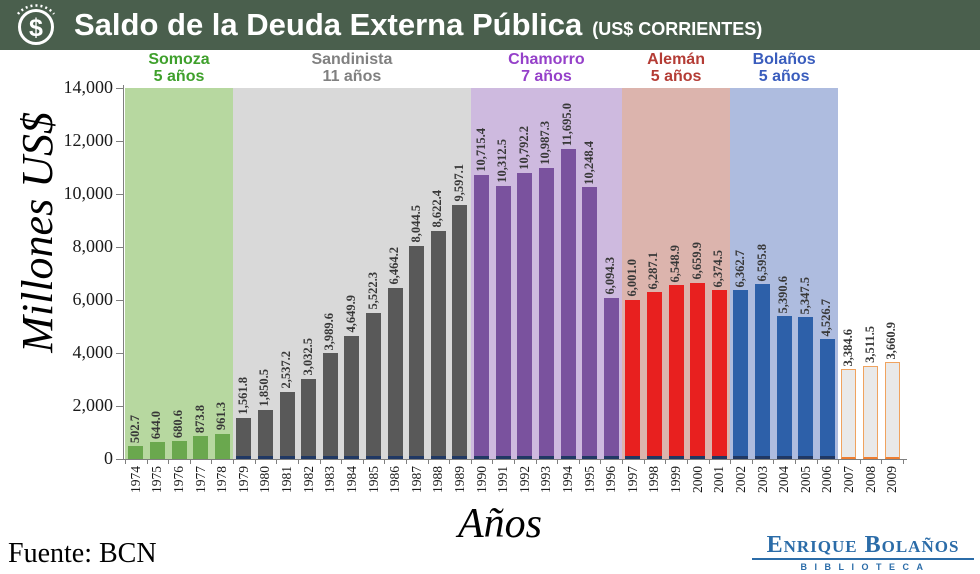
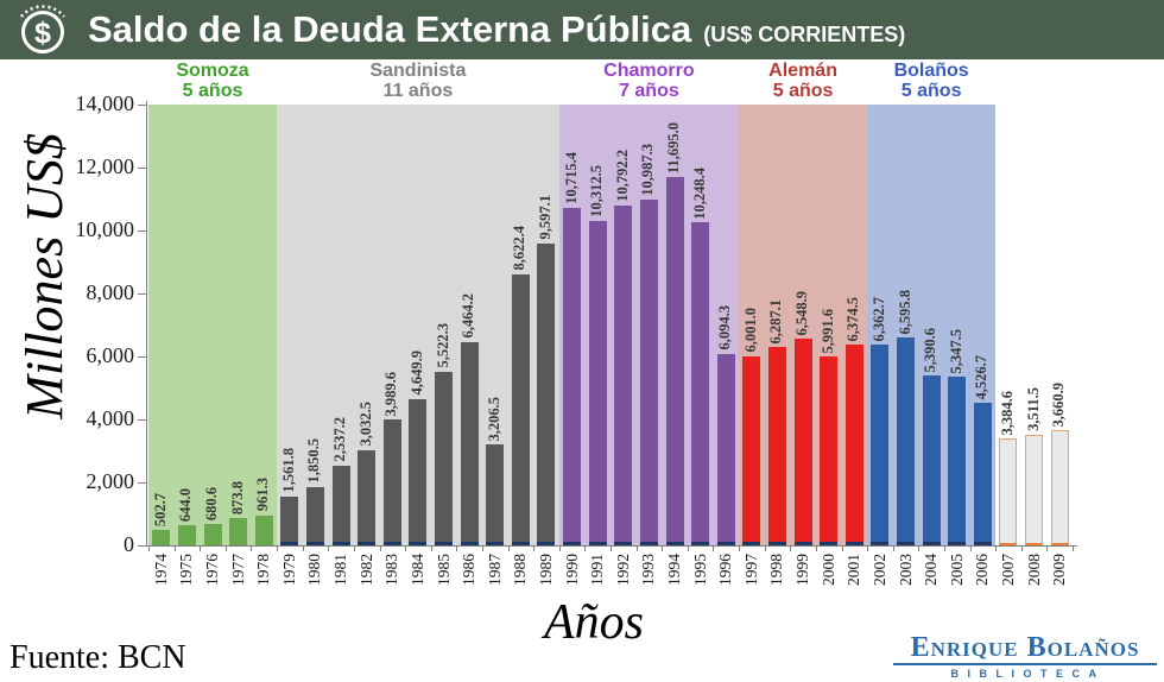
1987: 8,044.5 -> 3,206.5
2000: 6,659.9 -> 5,991.6
